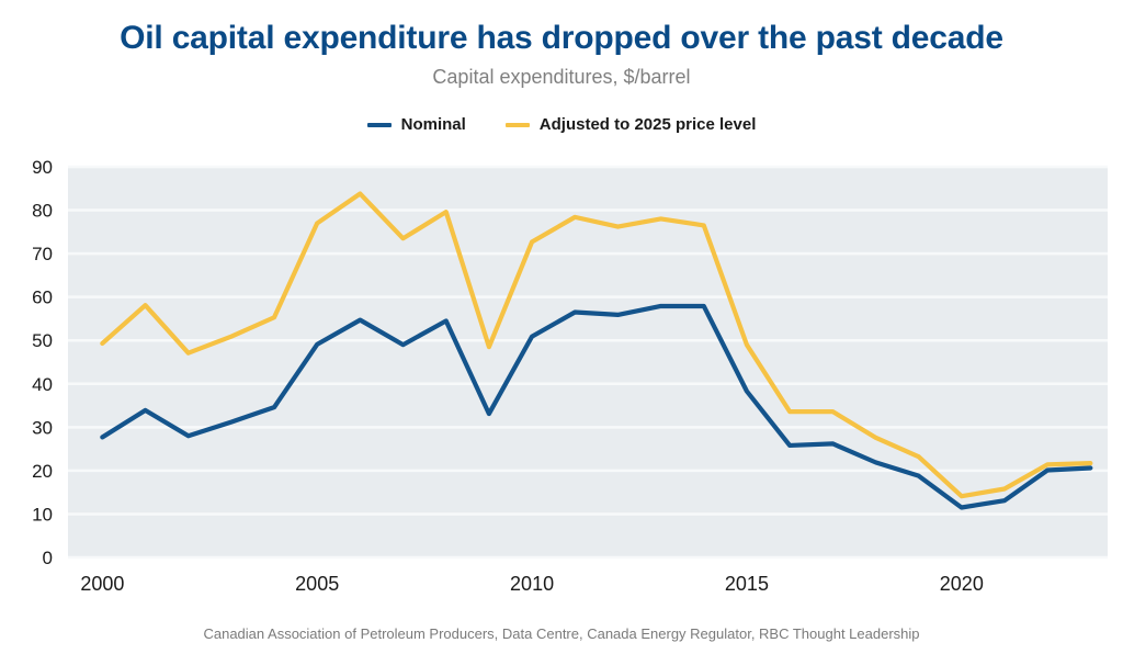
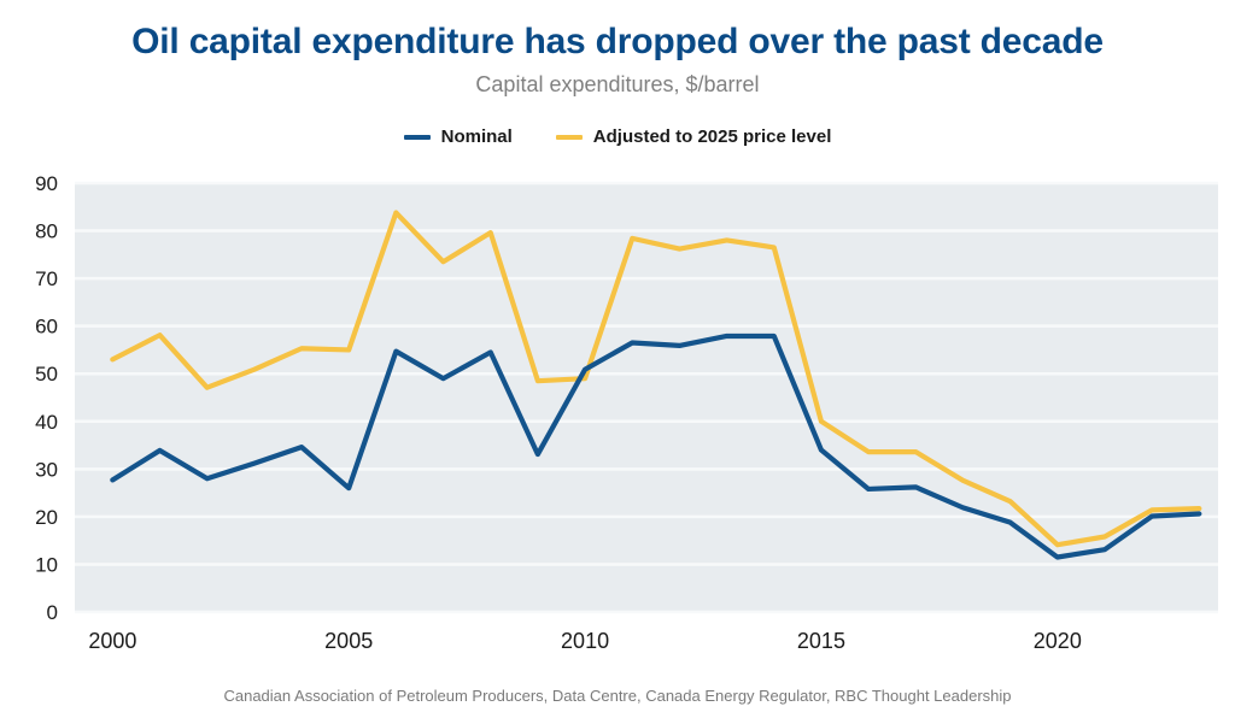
Adjusted to 2025 price level/2000: 49 -> 53
Nominal/2005: 49 -> 26
Adjusted to 2025 price level/2005: 77 -> 55
Adjusted to 2025 price level/2010: 73 -> 49
Nominal/2015: 38 -> 34
Adjusted to 2025 price level/2015: 49 -> 40
